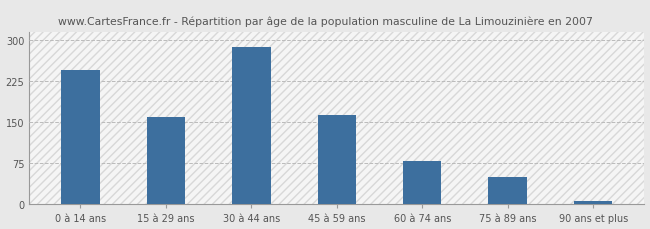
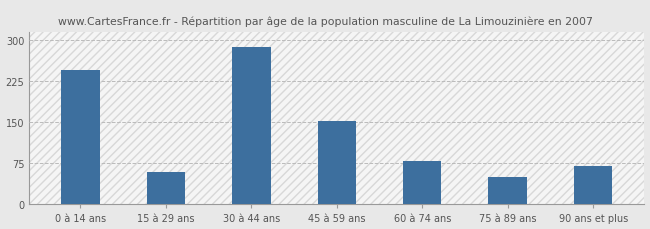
15 à 29 ans: 160 -> 60
45 à 59 ans: 163 -> 152
90 ans et plus: 7 -> 70
